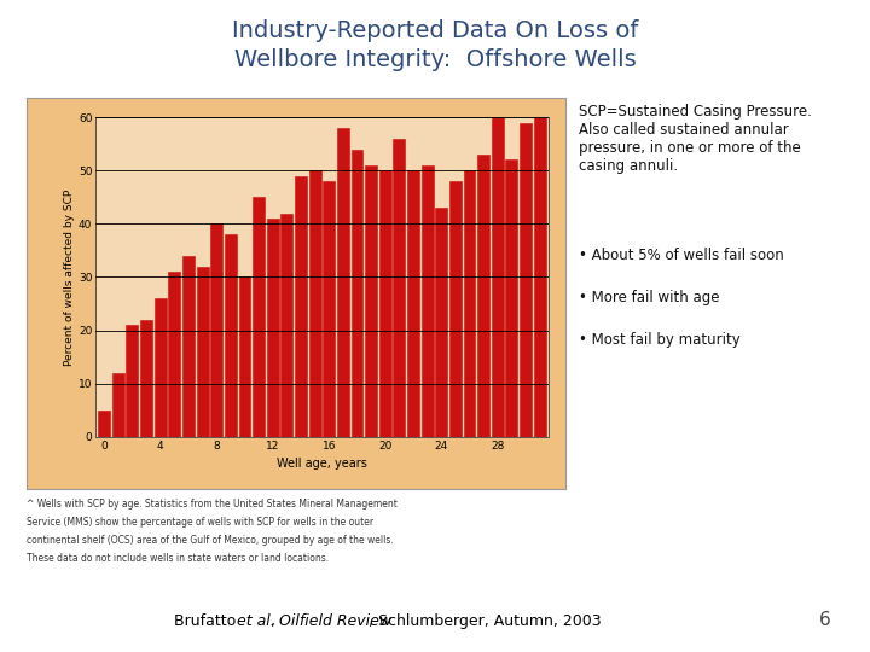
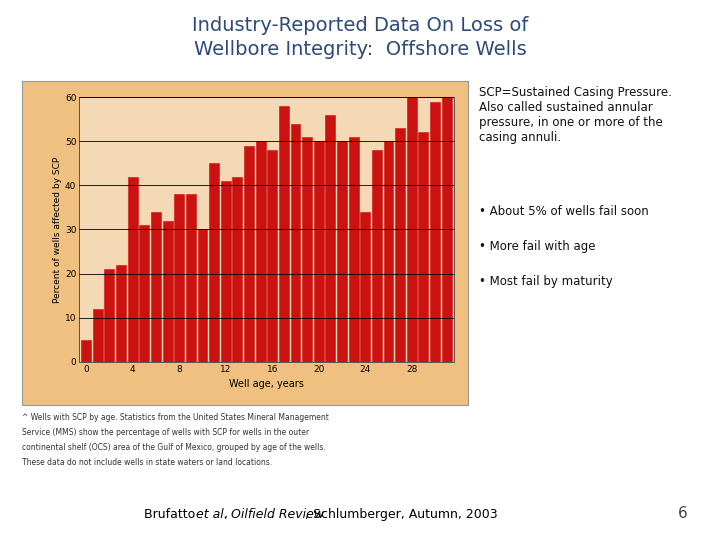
4: 26 -> 42
8: 40 -> 38
24: 43 -> 34
